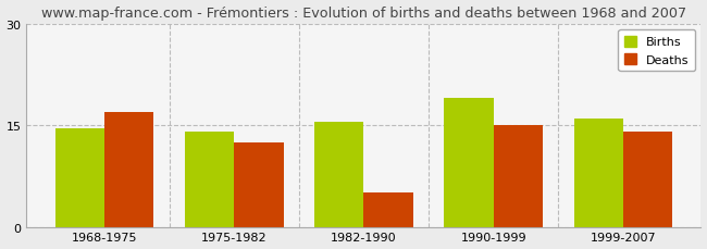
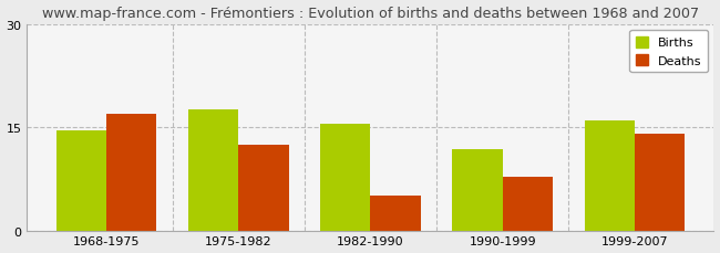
Births/1975-1982: 14.0 -> 17.6
Births/1990-1999: 19.0 -> 11.8
Deaths/1990-1999: 15.0 -> 7.8
